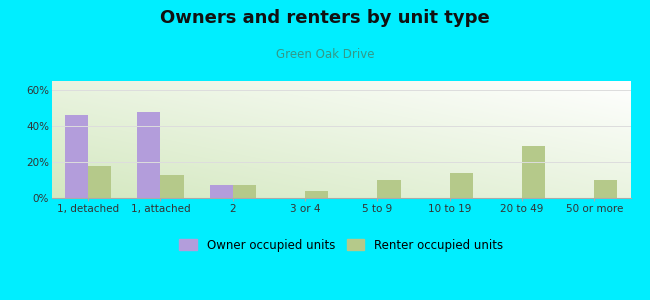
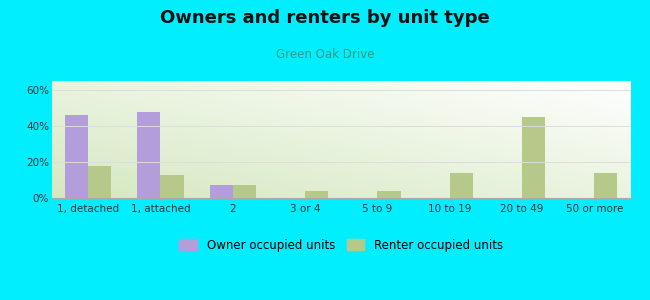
Renter occupied units/5 to 9: 10% -> 4%
Renter occupied units/20 to 49: 29% -> 45%
Renter occupied units/50 or more: 10% -> 14%
